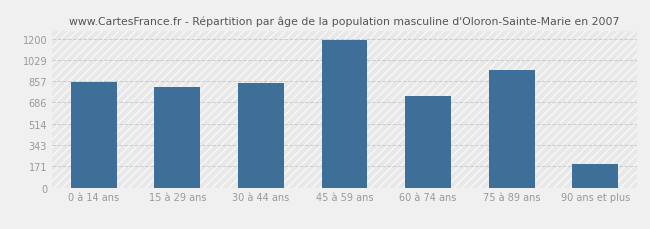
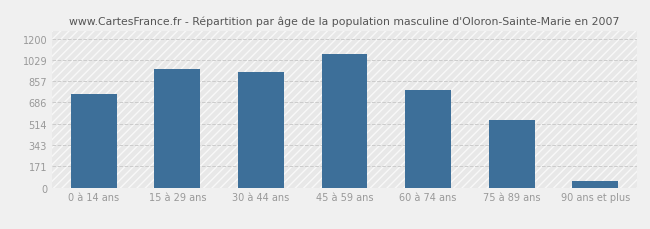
0 à 14 ans: 850 -> 760
15 à 29 ans: 810 -> 960
30 à 44 ans: 840 -> 930
45 à 59 ans: 1190 -> 1080
60 à 74 ans: 740 -> 790
75 à 89 ans: 950 -> 540
90 ans et plus: 190 -> 50
